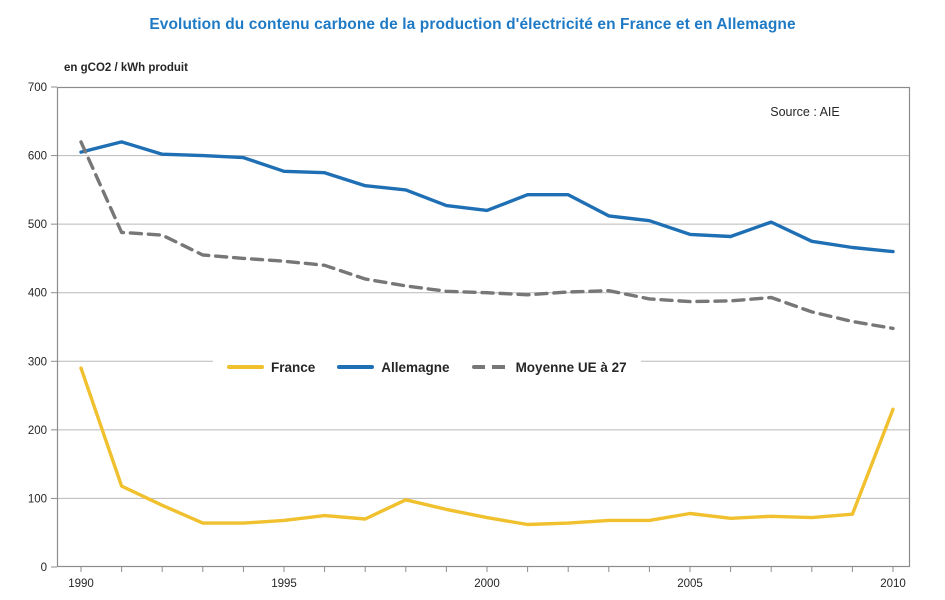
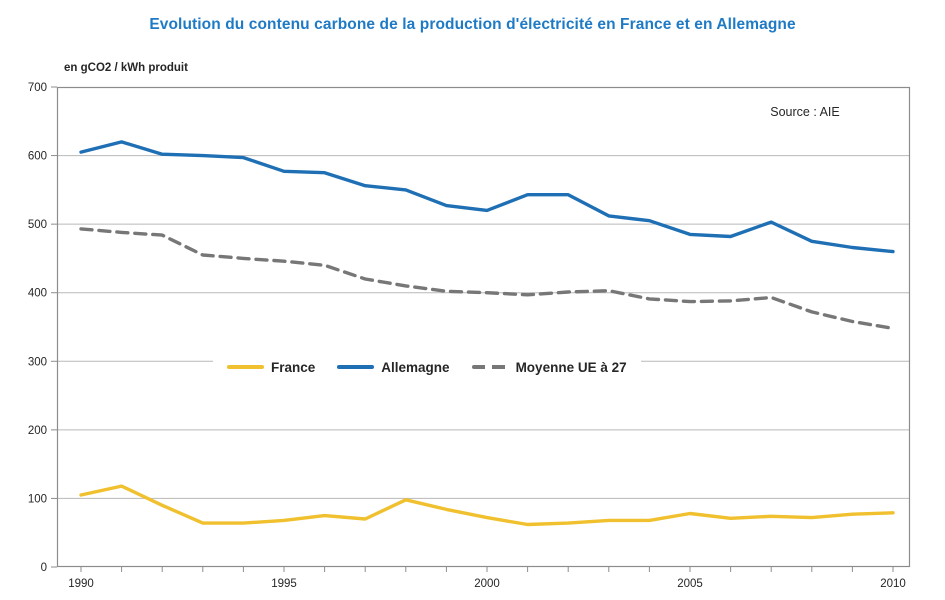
France/1990: 290 -> 100
Moyenne UE à 27/1990: 620 -> 490
France/2010: 230 -> 80
